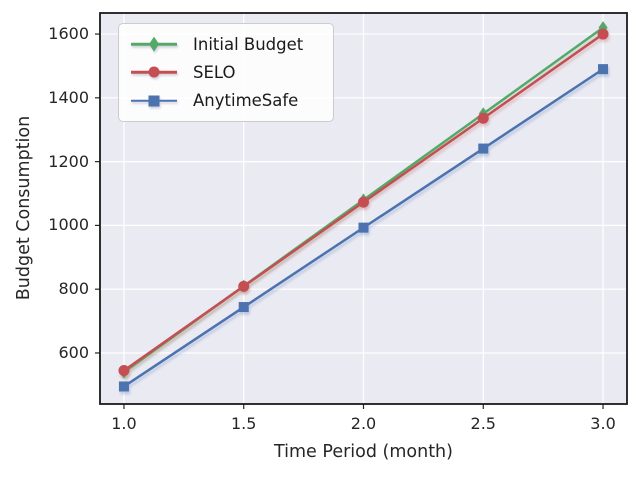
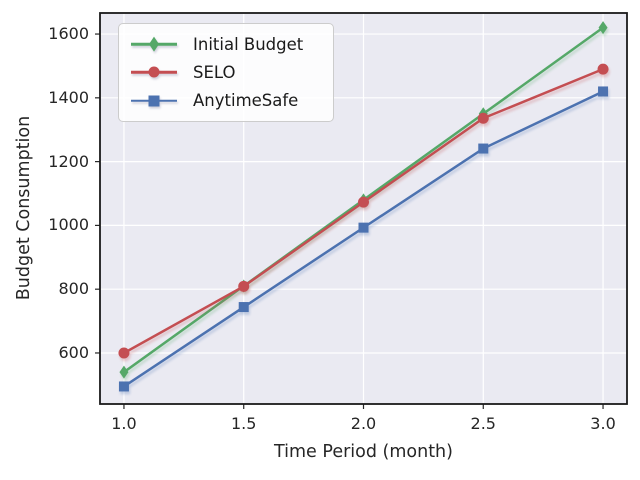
SELO/1.0: 540 -> 600
SELO/3.0: 1600 -> 1490
AnytimeSafe/3.0: 1490 -> 1420
